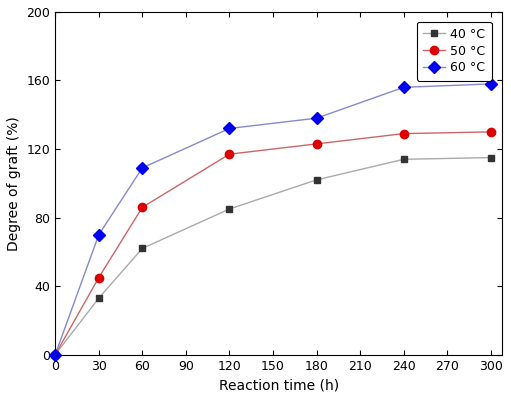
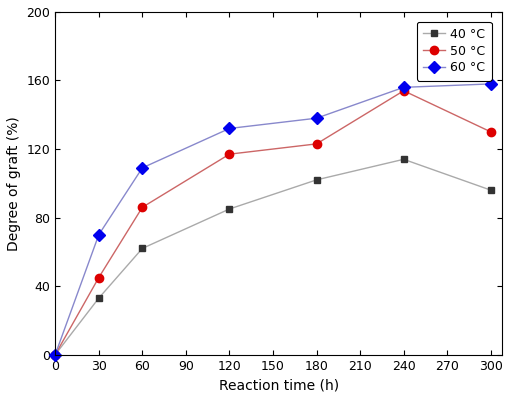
50 °C/240: 129 -> 154
40 °C/300: 115 -> 96
